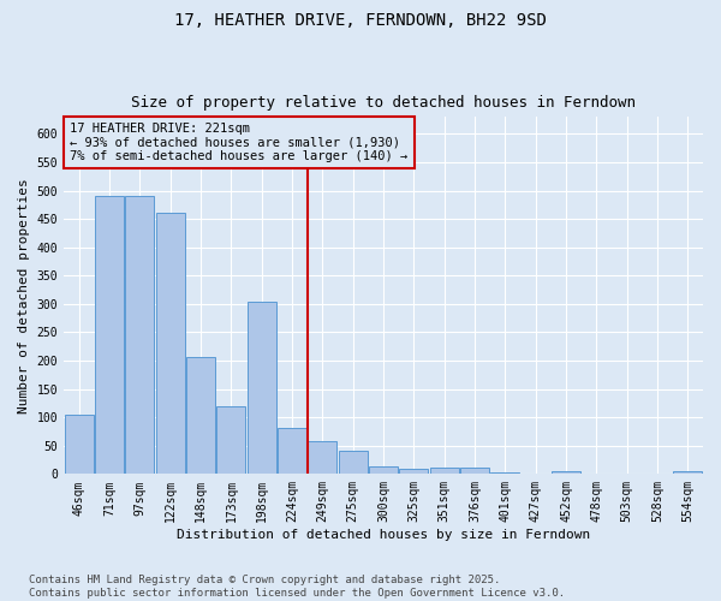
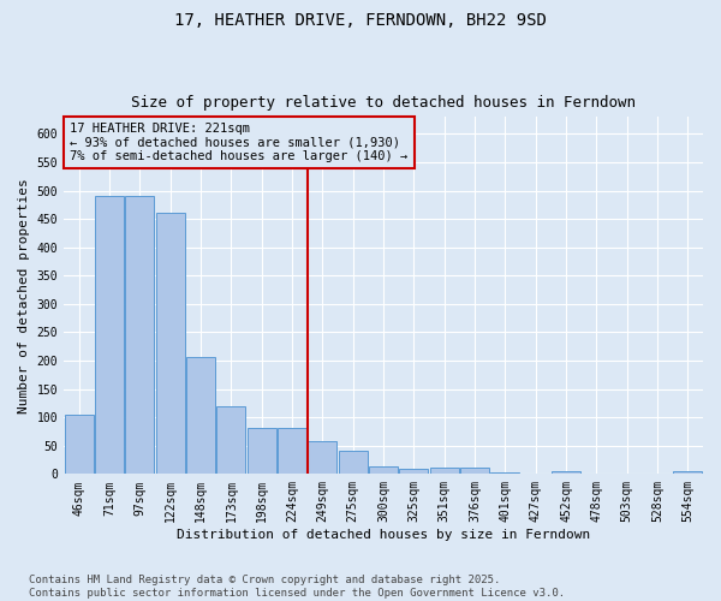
198sqm: 305 -> 82
